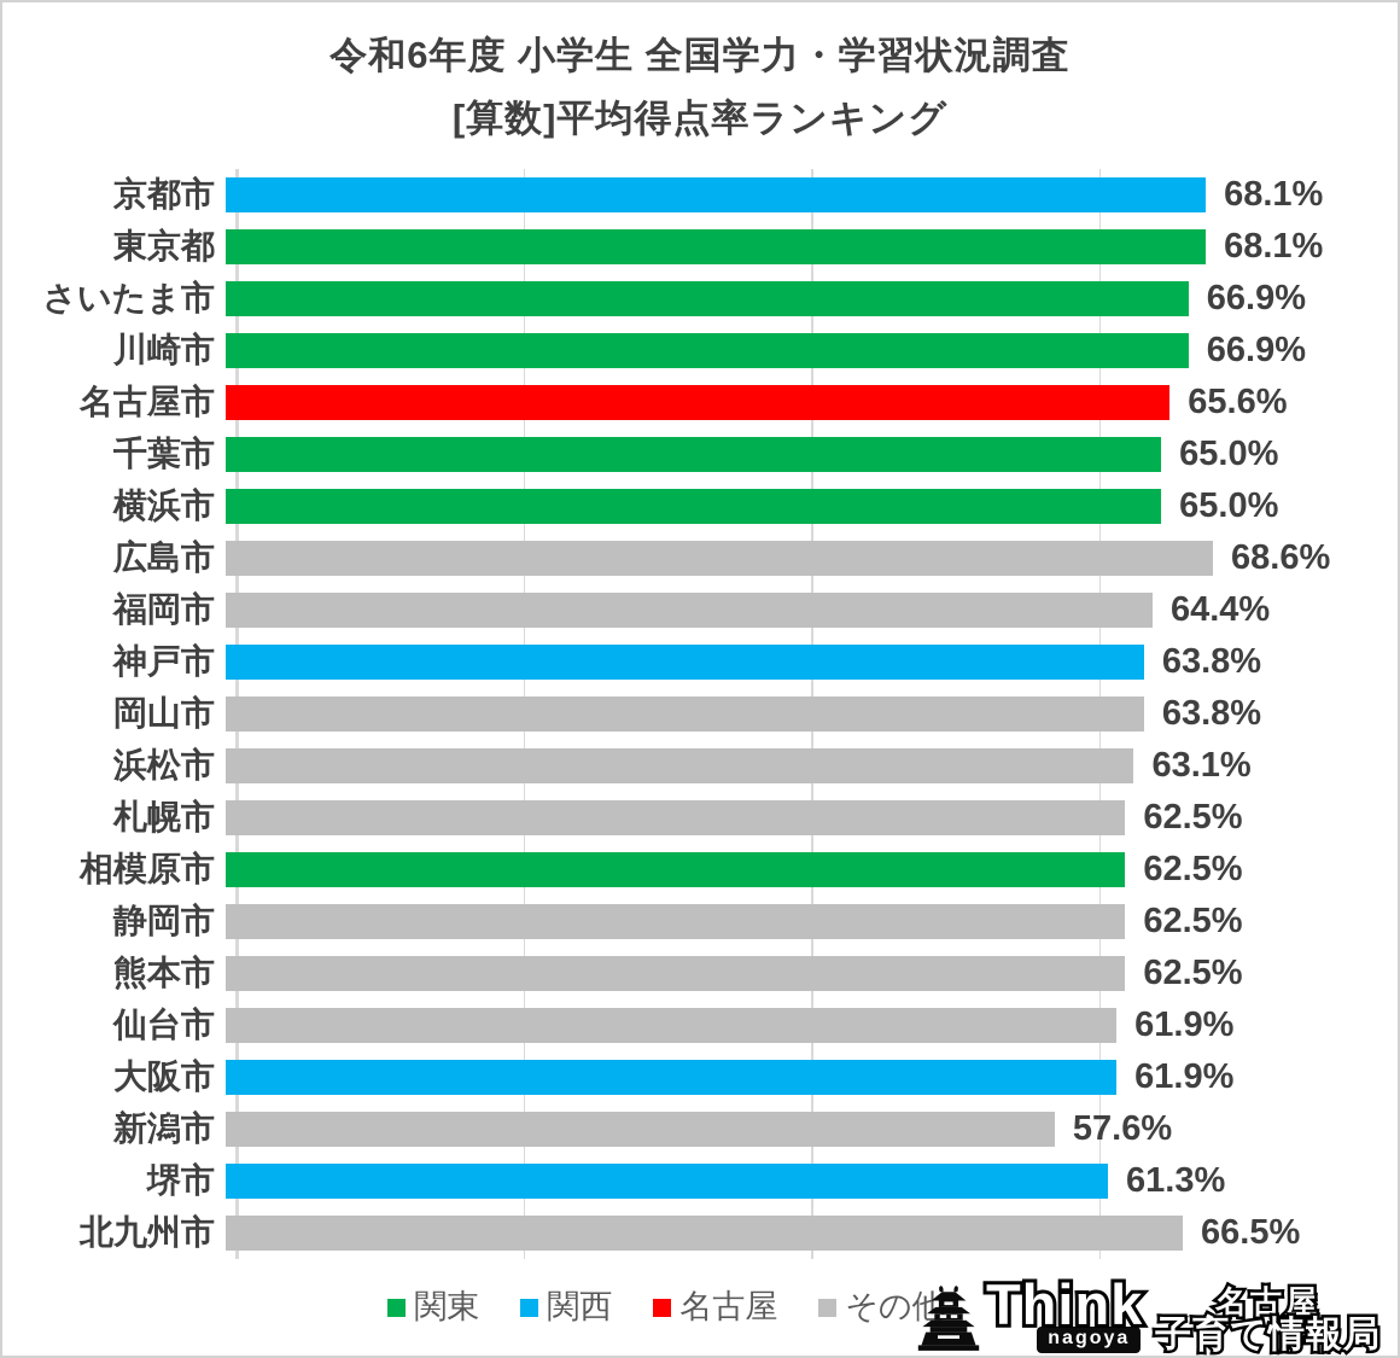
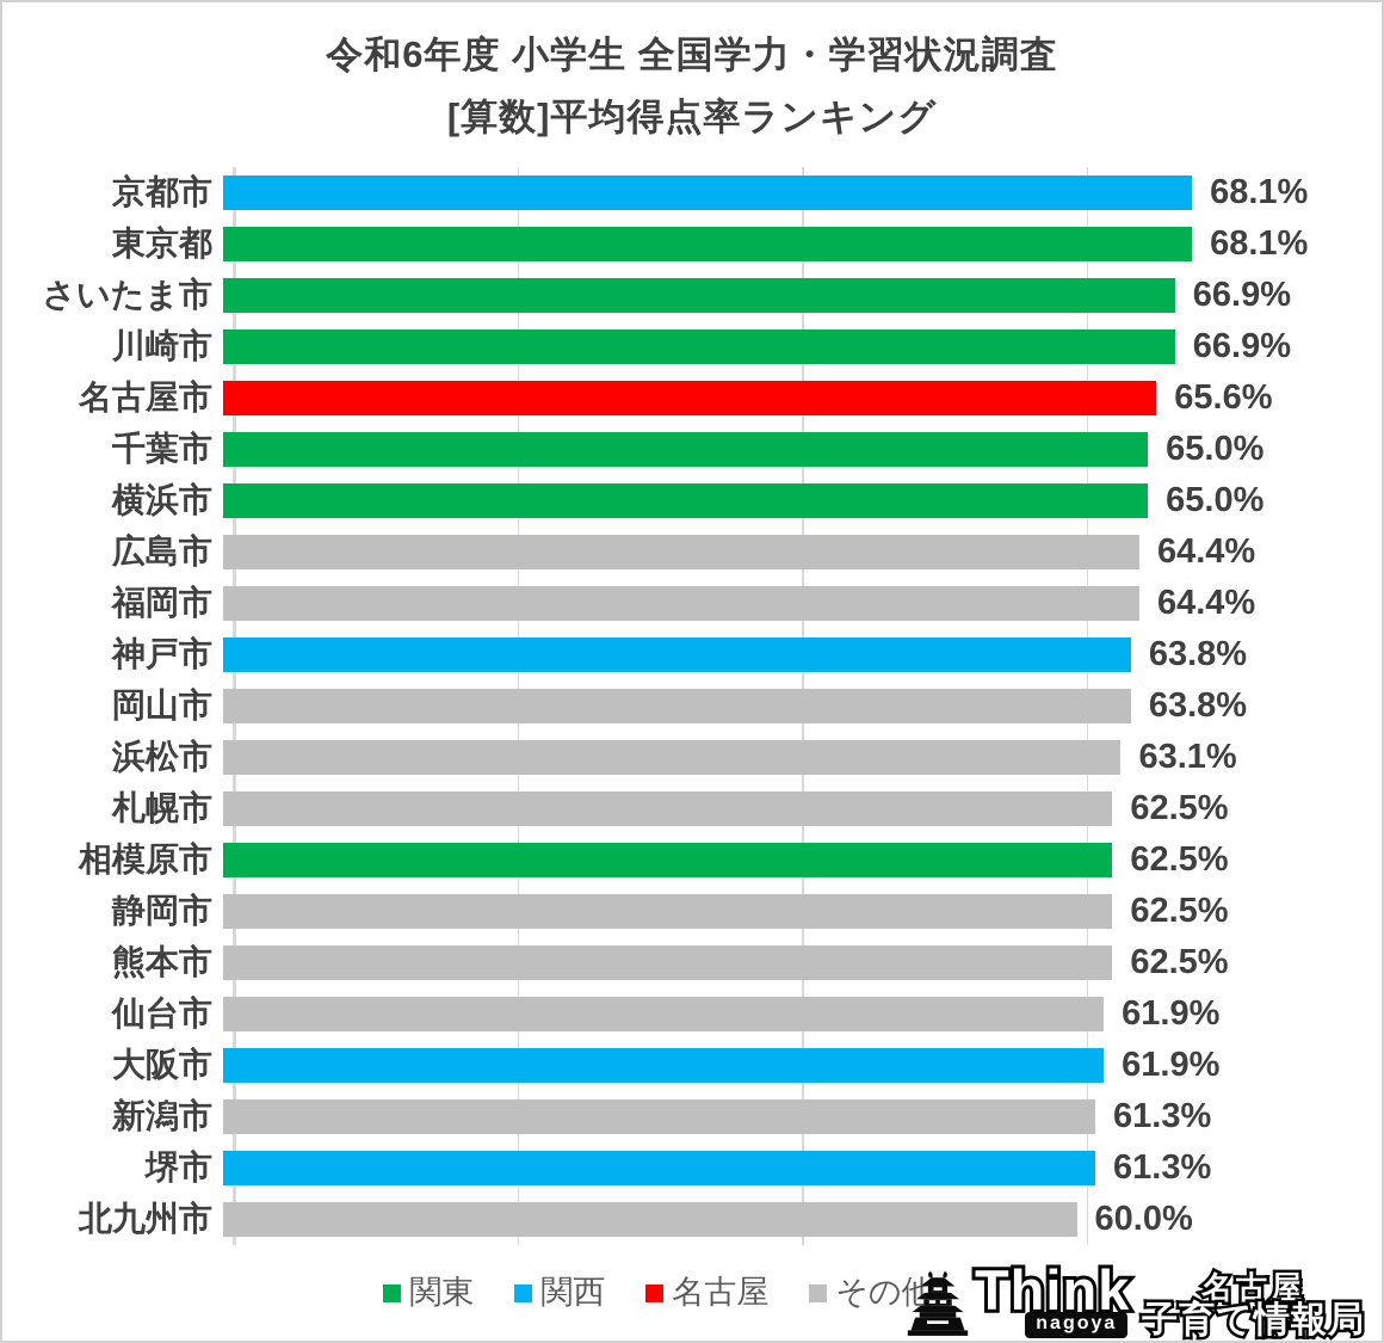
広島市: 68.6% -> 64.4%
新潟市: 57.6% -> 61.3%
北九州市: 66.5% -> 60.0%
